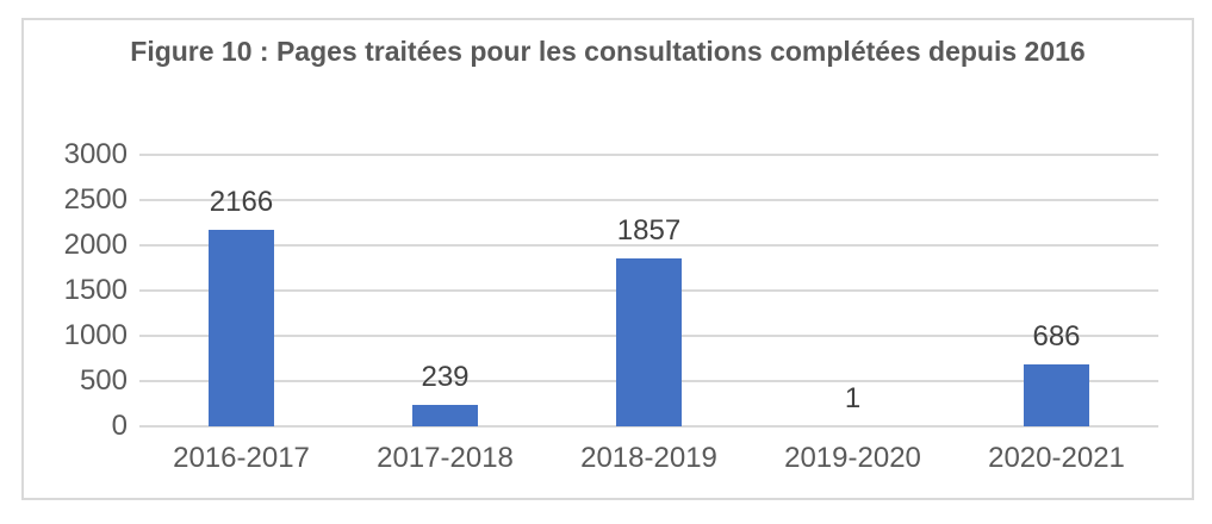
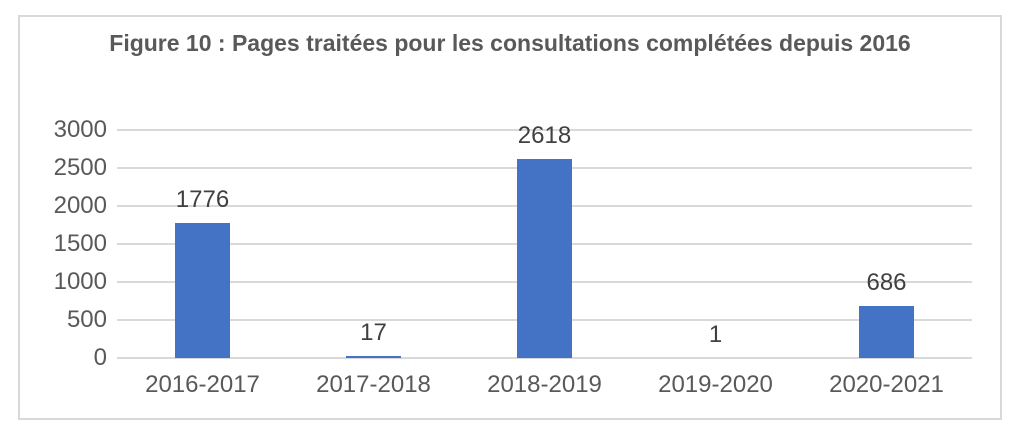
2016-2017: 2166 -> 1776
2017-2018: 239 -> 17
2018-2019: 1857 -> 2618
